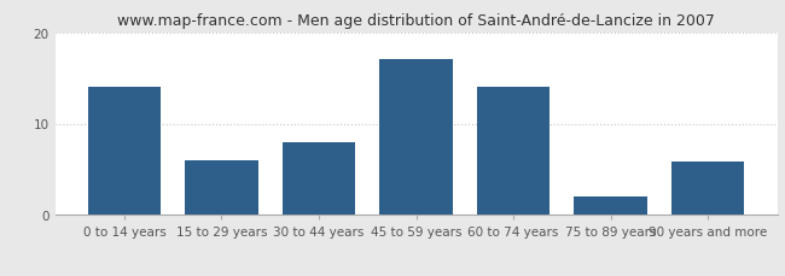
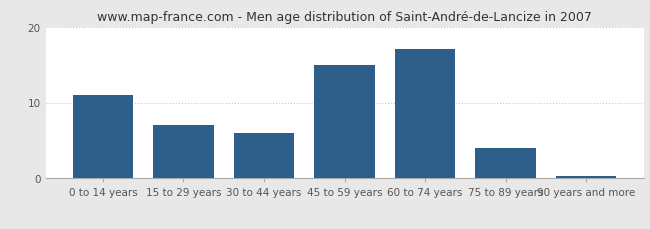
0 to 14 years: 14.0 -> 11.0
15 to 29 years: 6.0 -> 7.0
30 to 44 years: 8.0 -> 6.0
45 to 59 years: 17.0 -> 15.0
60 to 74 years: 14.0 -> 17.0
75 to 89 years: 2.0 -> 4.0
90 years and more: 5.8 -> 0.3
